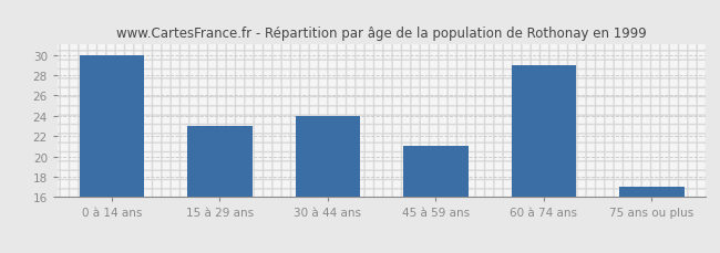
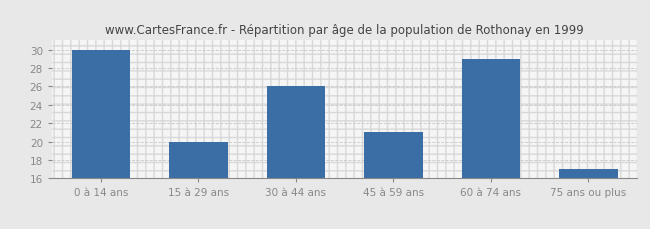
15 à 29 ans: 23 -> 20
30 à 44 ans: 24 -> 26
